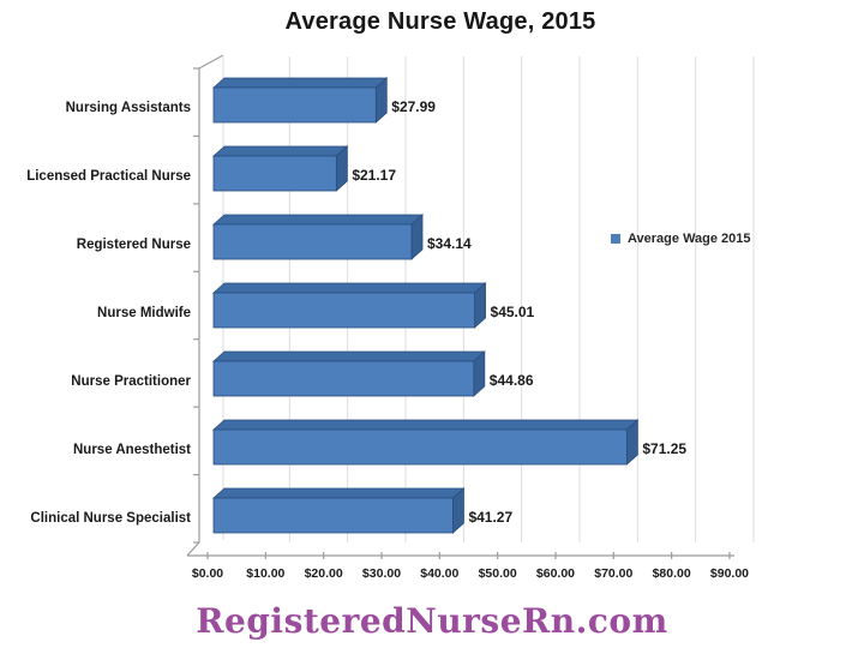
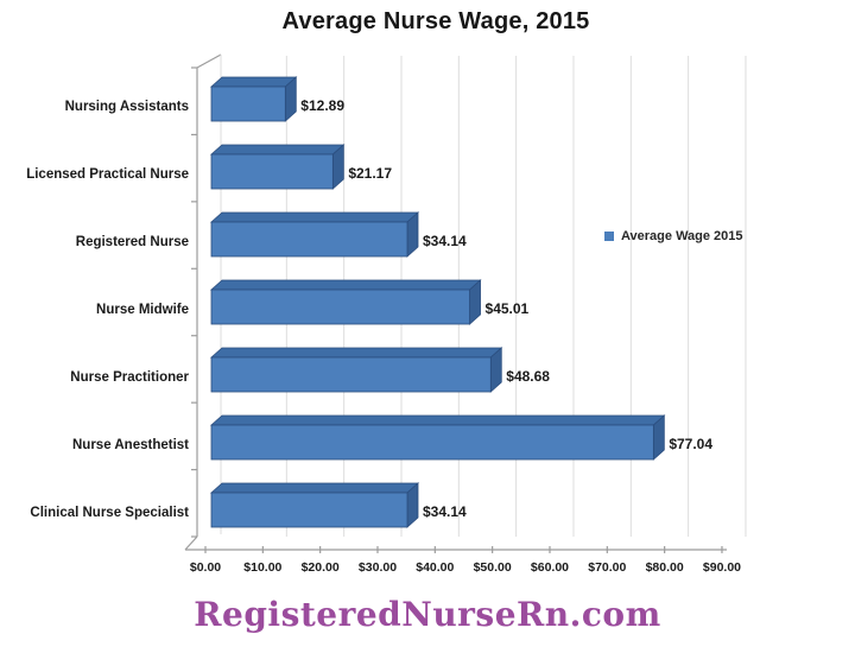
Nursing Assistants: $27.99 -> $12.89
Nurse Practitioner: $44.86 -> $48.68
Nurse Anesthetist: $71.25 -> $77.04
Clinical Nurse Specialist: $41.27 -> $34.14
